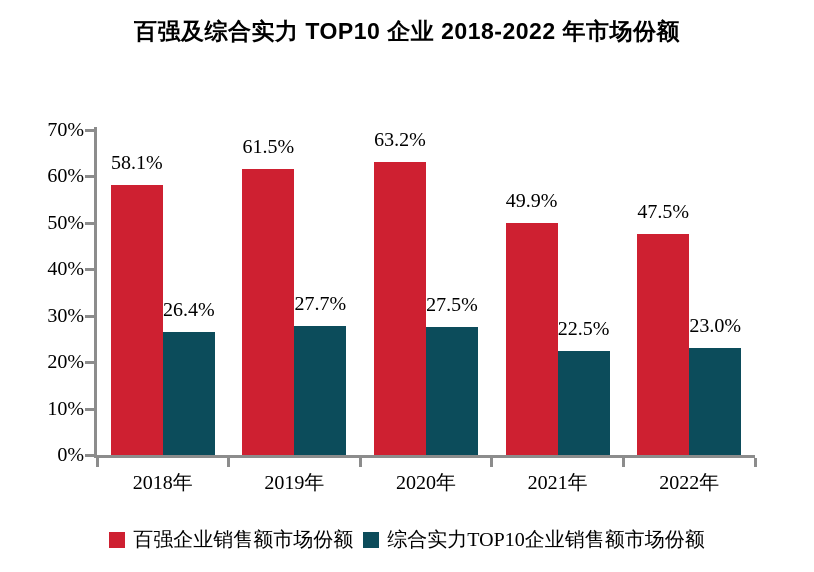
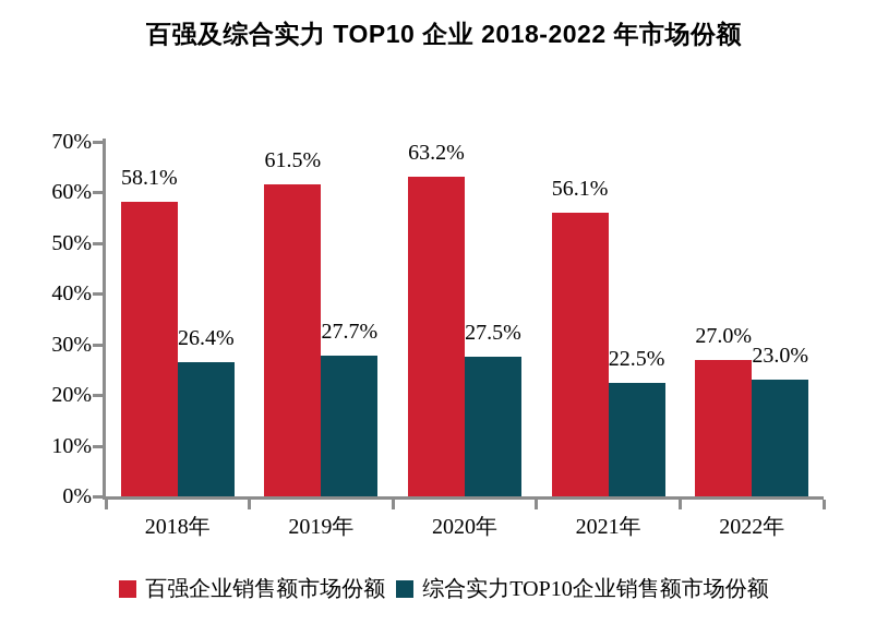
百强企业销售额市场份额/2021年: 49.9% -> 56.1%
百强企业销售额市场份额/2022年: 47.5% -> 27.0%
